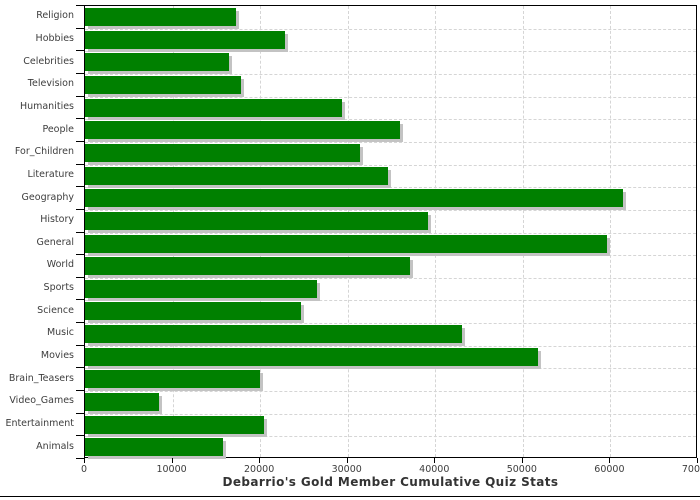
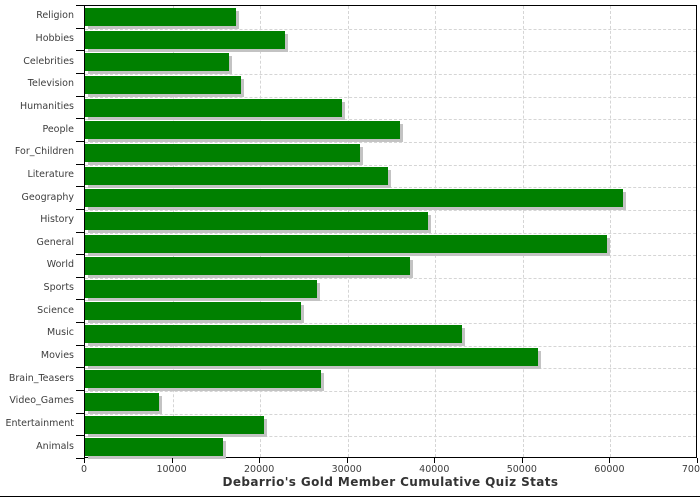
Brain_Teasers: 20000 -> 27000
